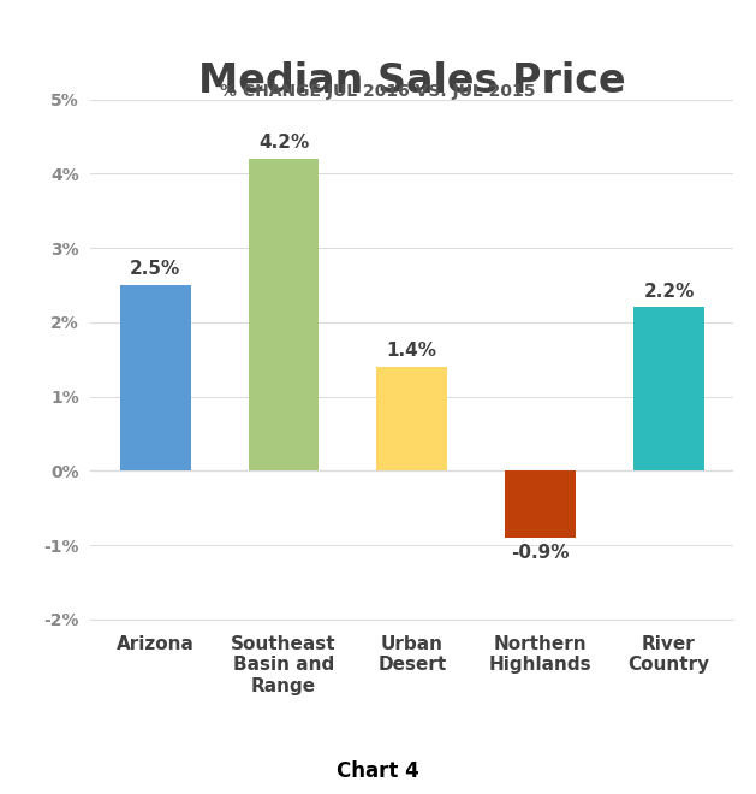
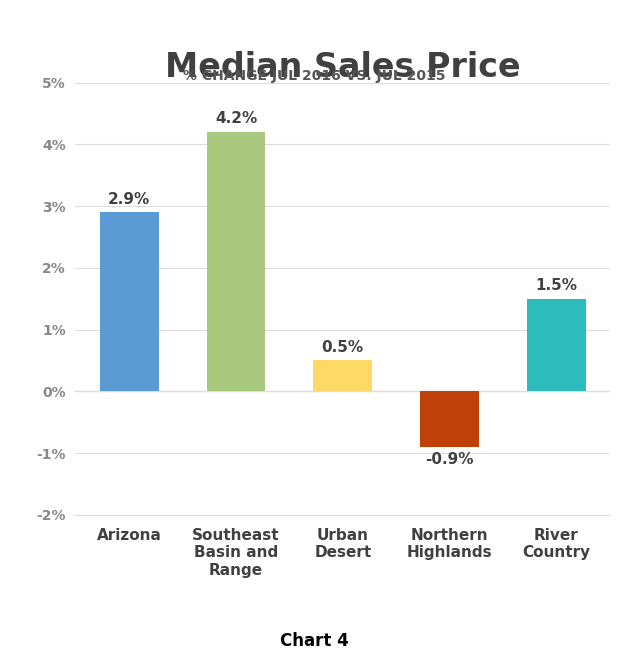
Arizona: 2.5% -> 2.9%
Urban Desert: 1.4% -> 0.5%
River Country: 2.2% -> 1.5%
